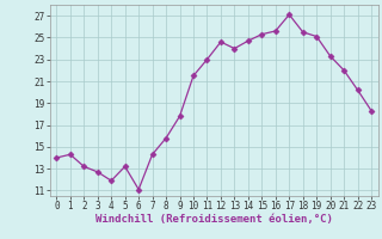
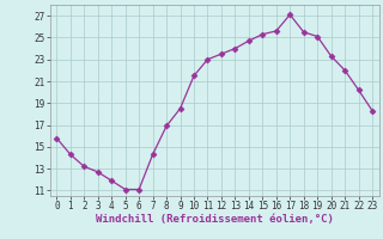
0: 14.0 -> 15.8
5: 13.2 -> 11.1
8: 15.8 -> 16.9
9: 17.8 -> 18.5
12: 24.6 -> 23.5
